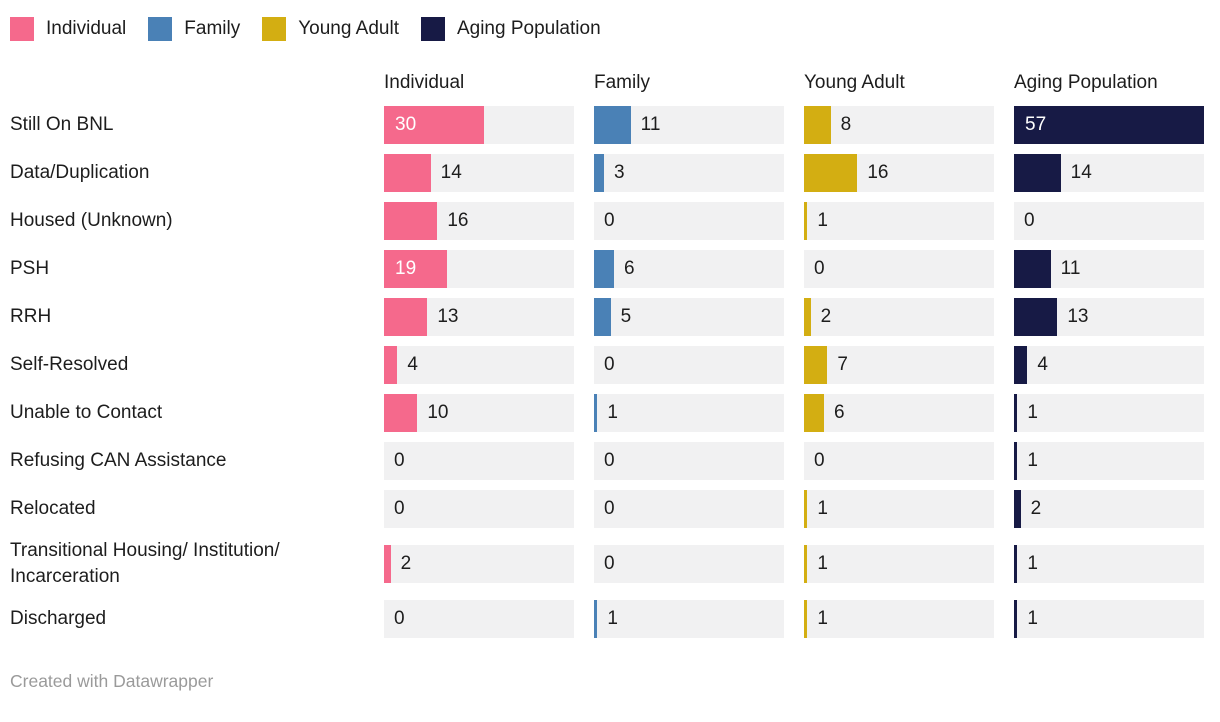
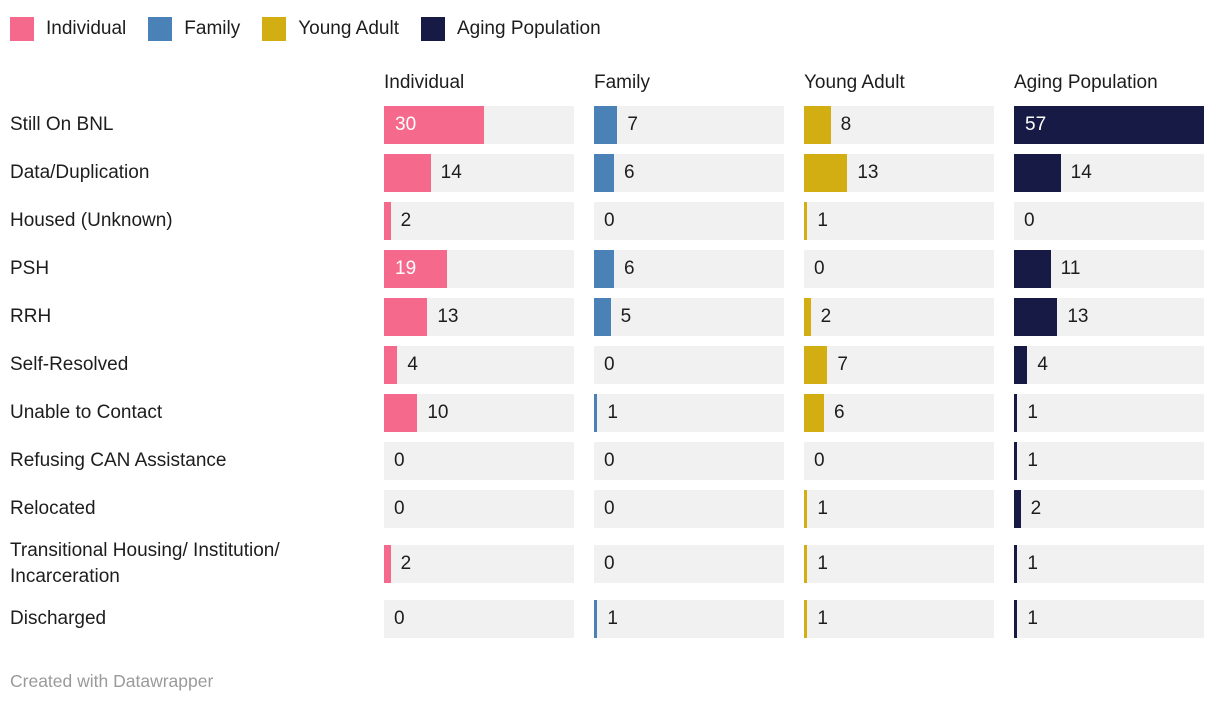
Family/Still On BNL: 11 -> 7
Family/Data/Duplication: 3 -> 6
Young Adult/Data/Duplication: 16 -> 13
Individual/Housed (Unknown): 16 -> 2
